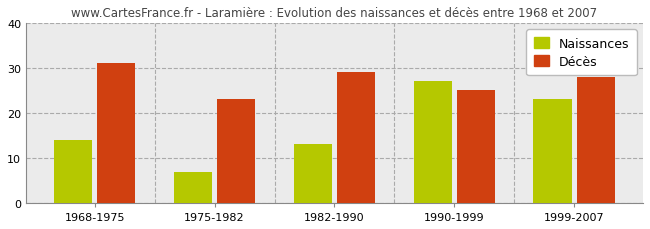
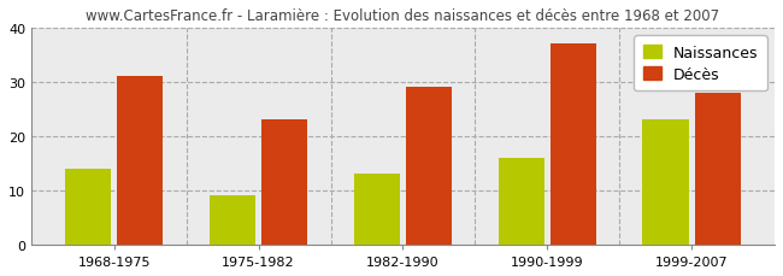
Naissances/1975-1982: 7 -> 9
Naissances/1990-1999: 27 -> 16
Décès/1990-1999: 25 -> 37
